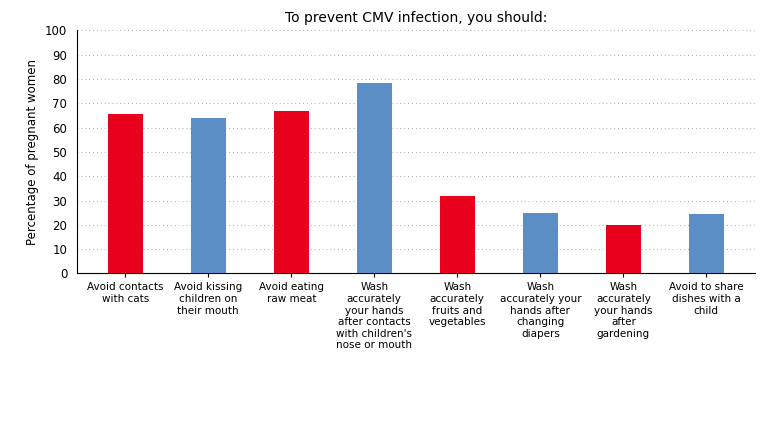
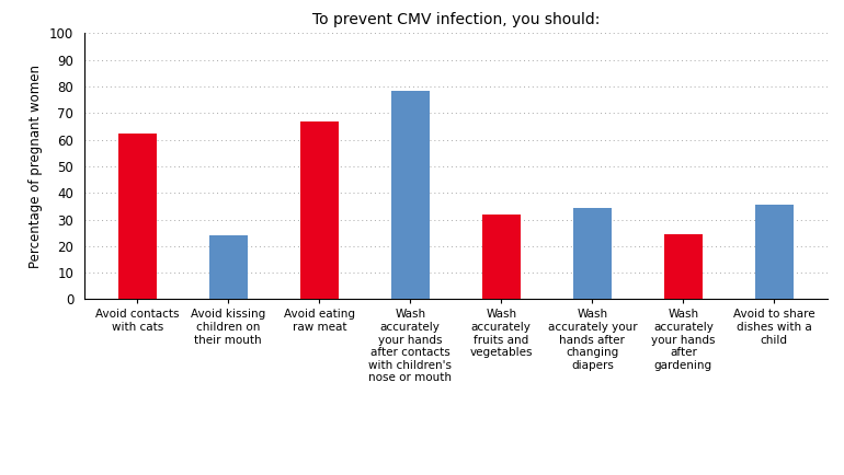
Avoid contacts with cats: 65.5 -> 62.5
Avoid kissing children on their mouth: 64.0 -> 24.0
Wash accurately your hands after changing diapers: 25.0 -> 34.5
Wash accurately your hands after gardening: 20.0 -> 24.5
Avoid to share dishes with a child: 24.5 -> 35.5
